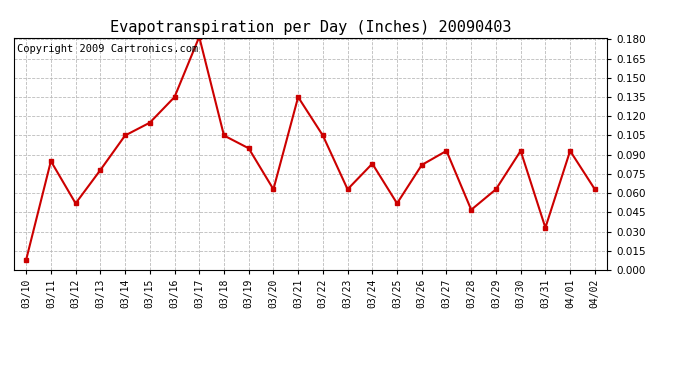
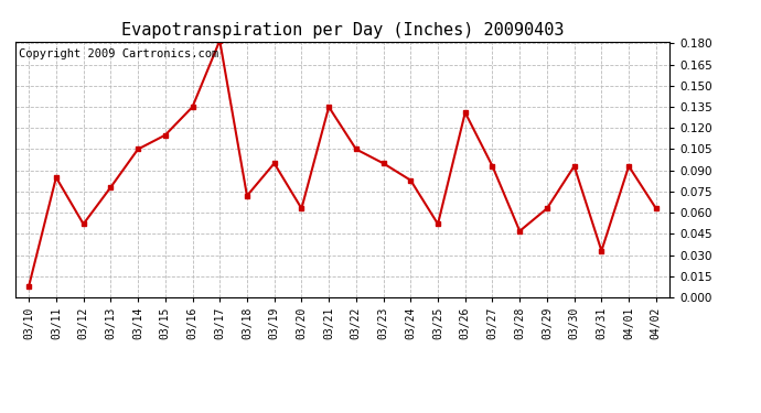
03/18: 0.105 -> 0.072
03/23: 0.063 -> 0.095
03/26: 0.082 -> 0.131
